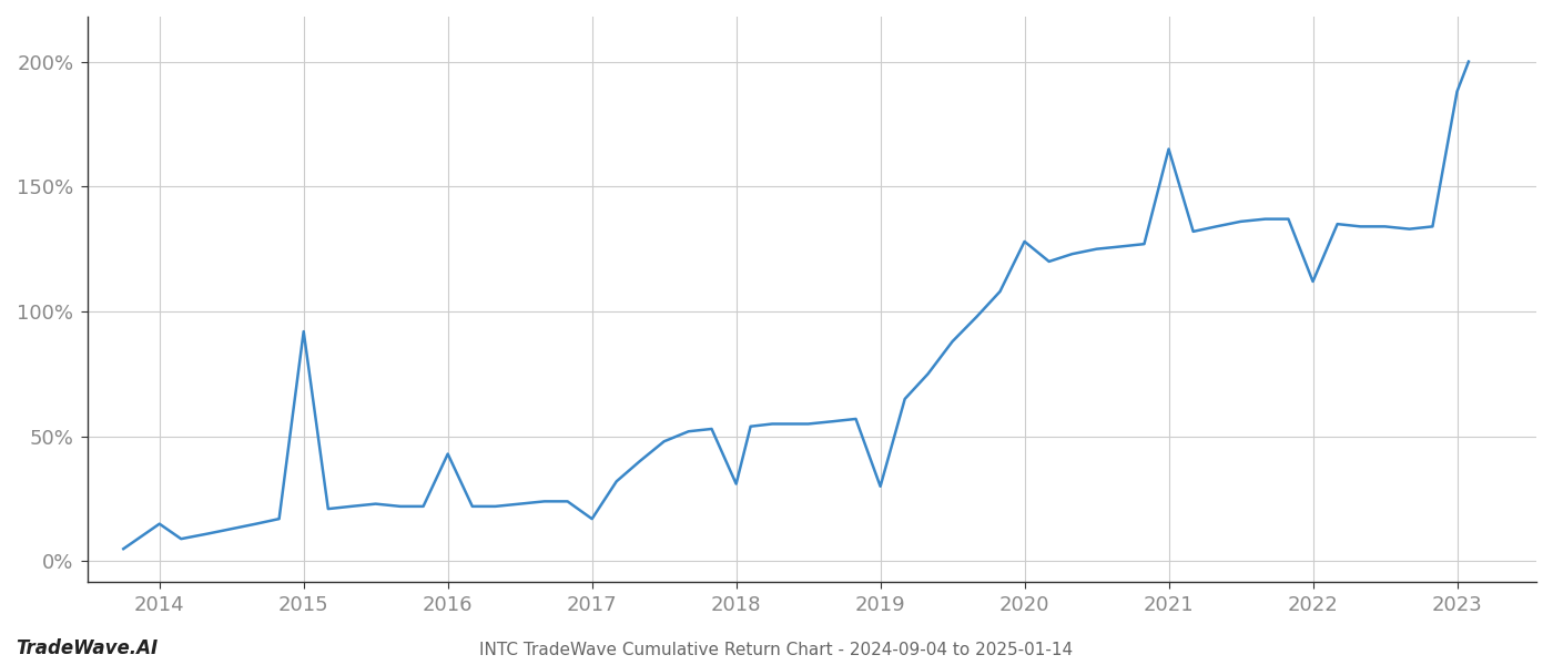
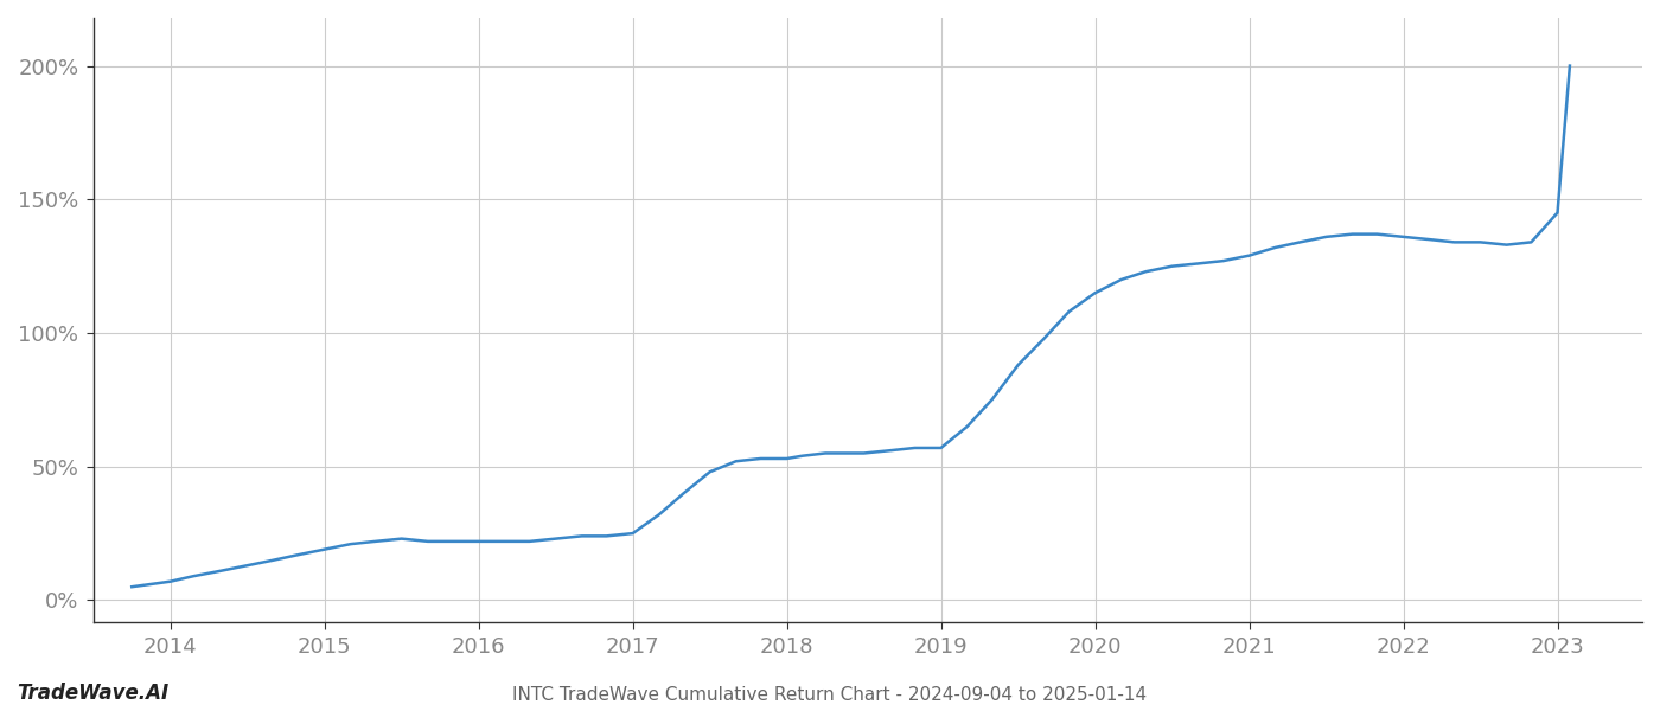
2014: 15% -> 7%
2015: 92% -> 19%
2016: 43% -> 22%
2017: 17% -> 25%
2018: 31% -> 53%
2019: 30% -> 57%
2020: 128% -> 115%
2021: 165% -> 129%
2022: 112% -> 136%
2023: 188% -> 145%
